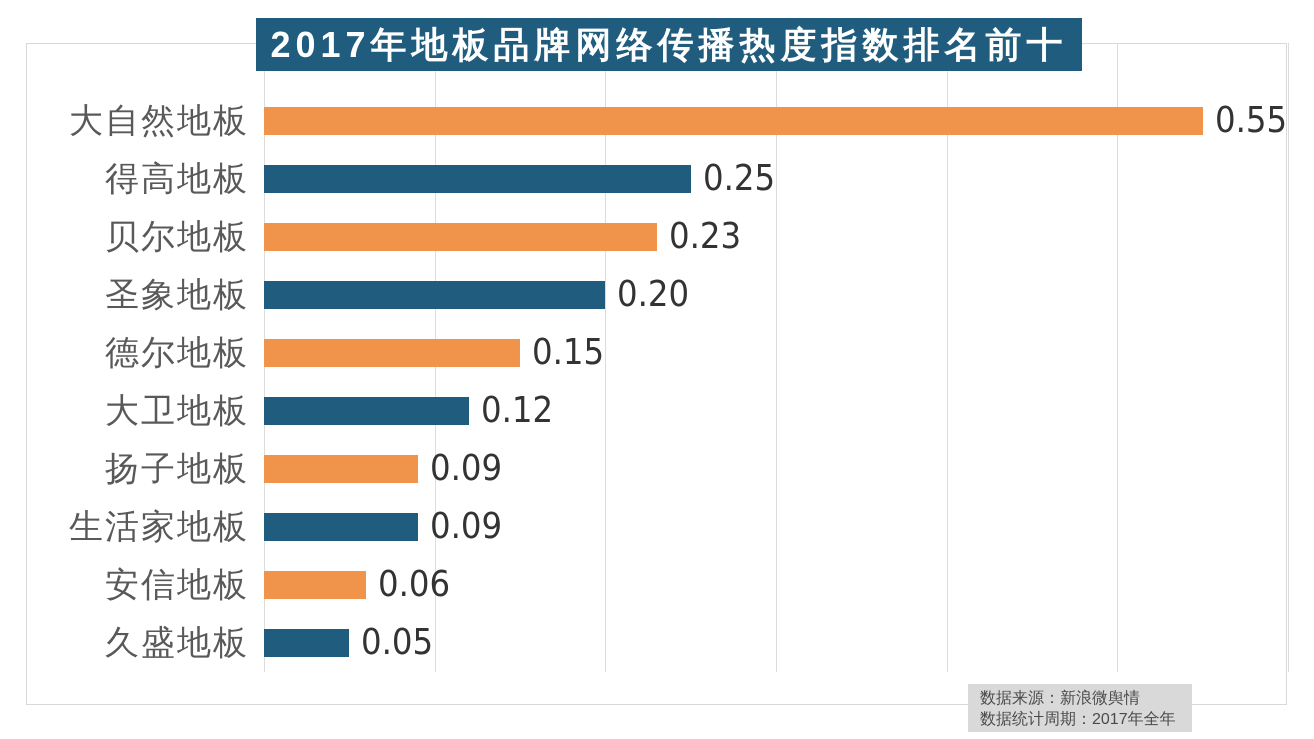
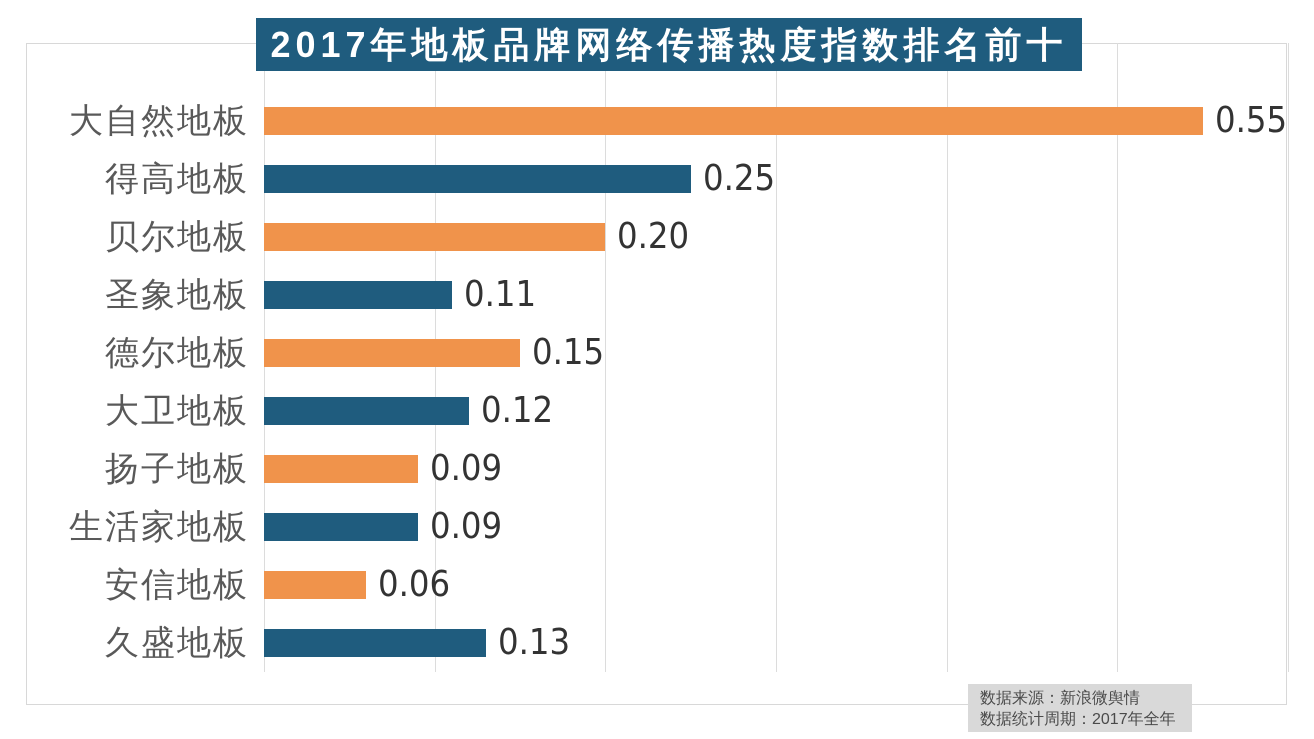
贝尔地板: 0.23 -> 0.20
圣象地板: 0.20 -> 0.11
久盛地板: 0.05 -> 0.13
